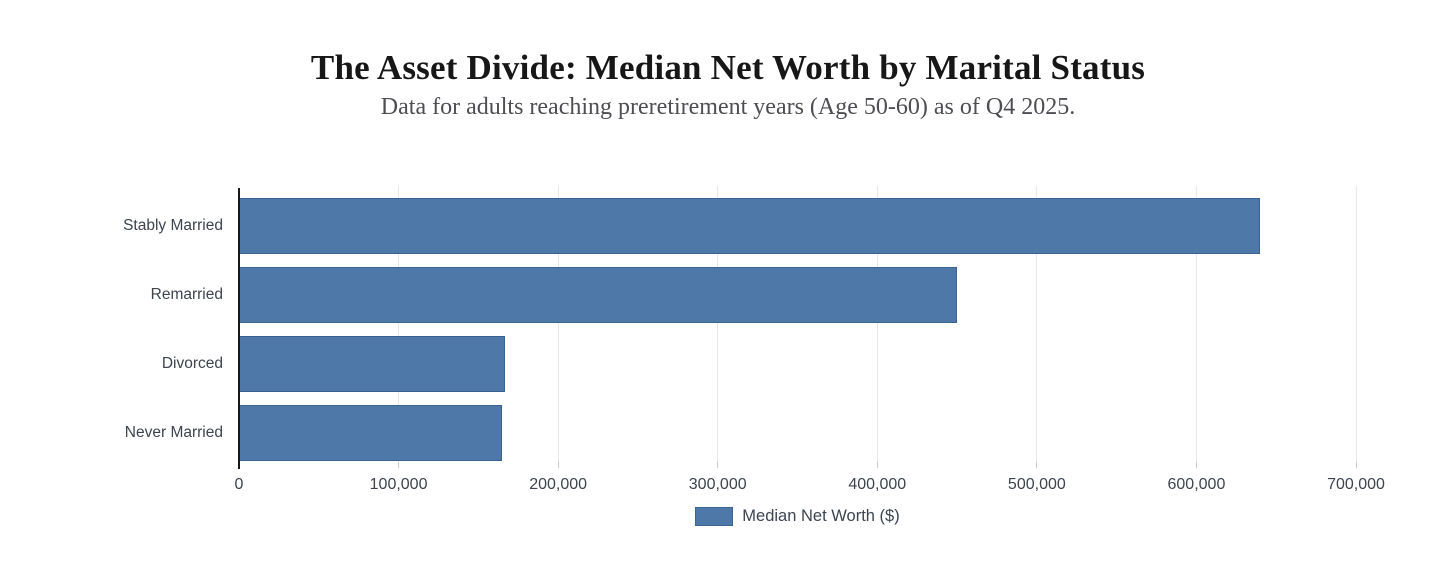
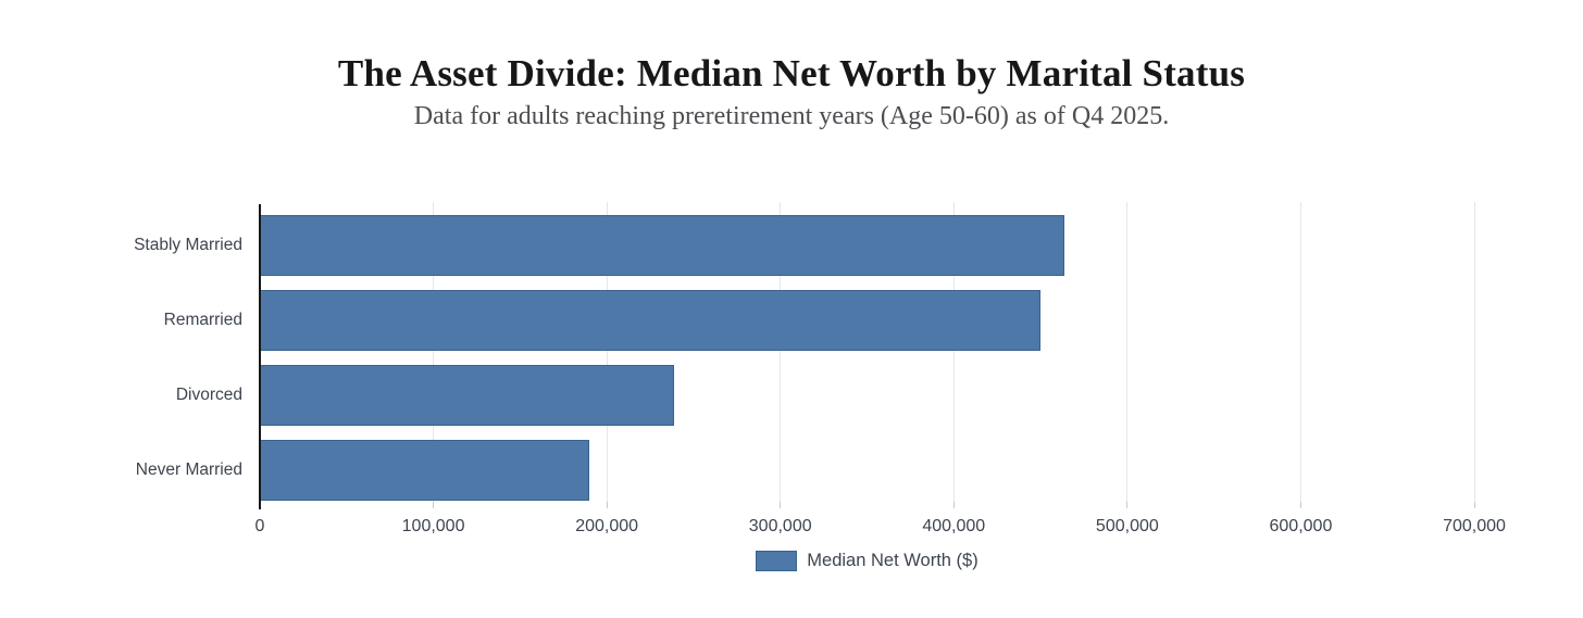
Stably Married: 640000 -> 464000
Divorced: 167000 -> 239000
Never Married: 165000 -> 190000
